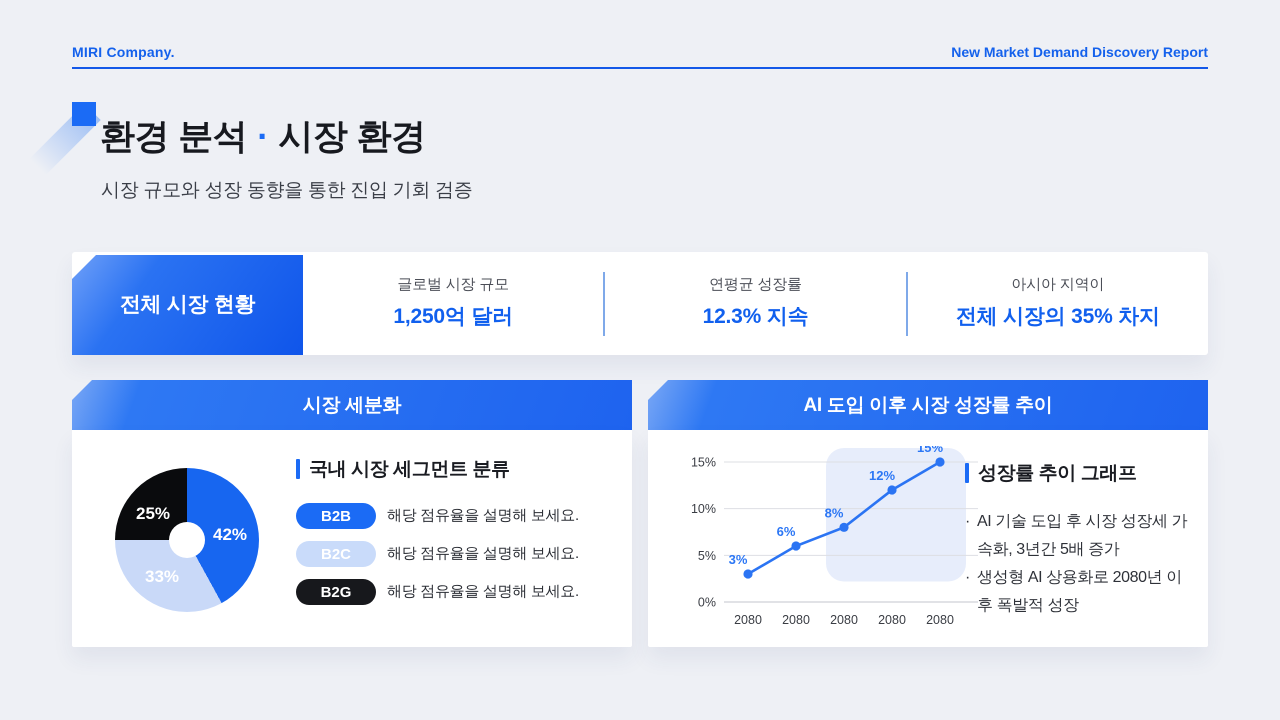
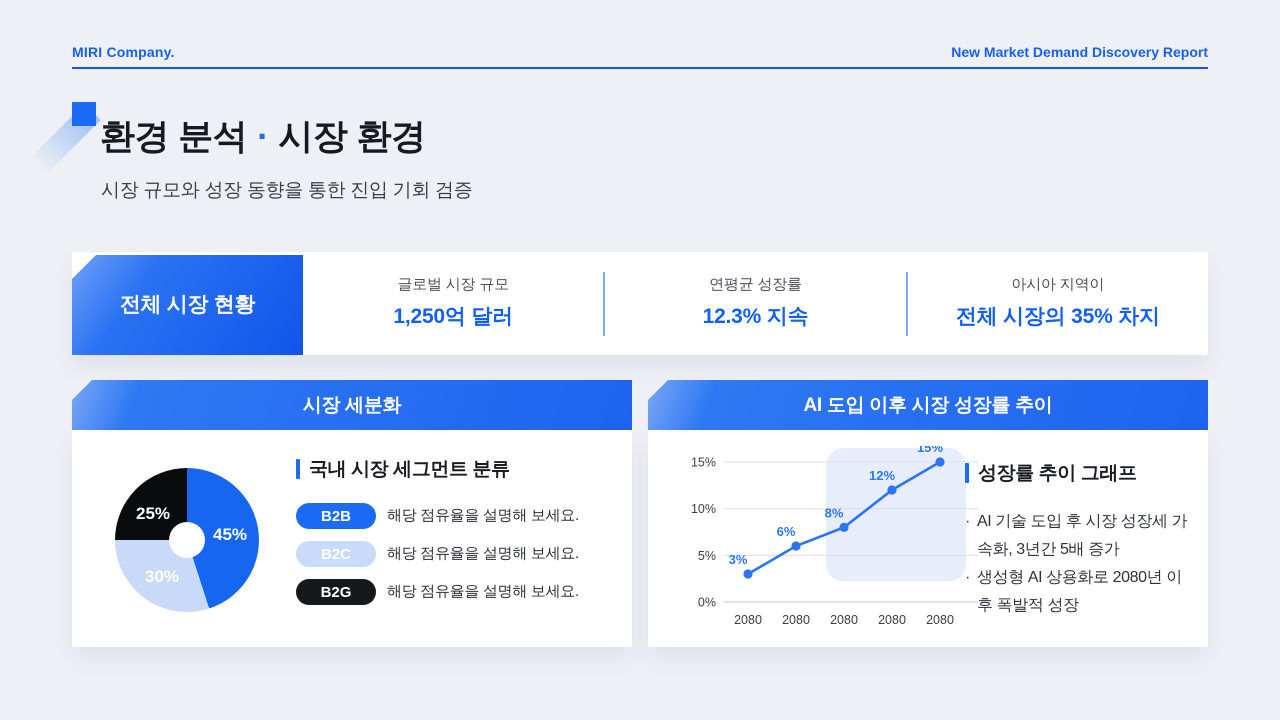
시장 세분화/B2B: 42% -> 45%
시장 세분화/B2C: 33% -> 30%
